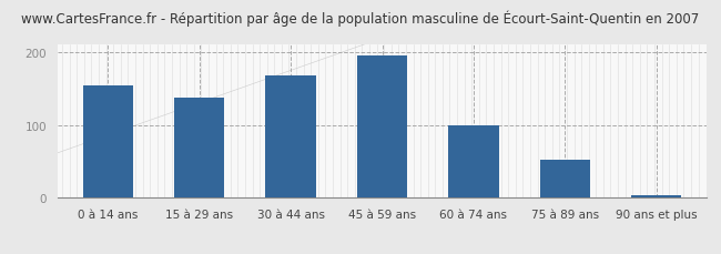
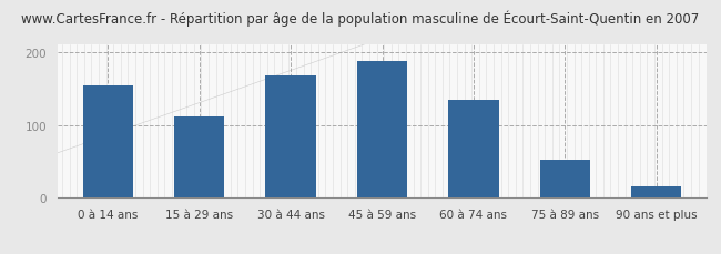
15 à 29 ans: 138 -> 112
45 à 59 ans: 196 -> 188
60 à 74 ans: 100 -> 134
90 ans et plus: 3 -> 16
